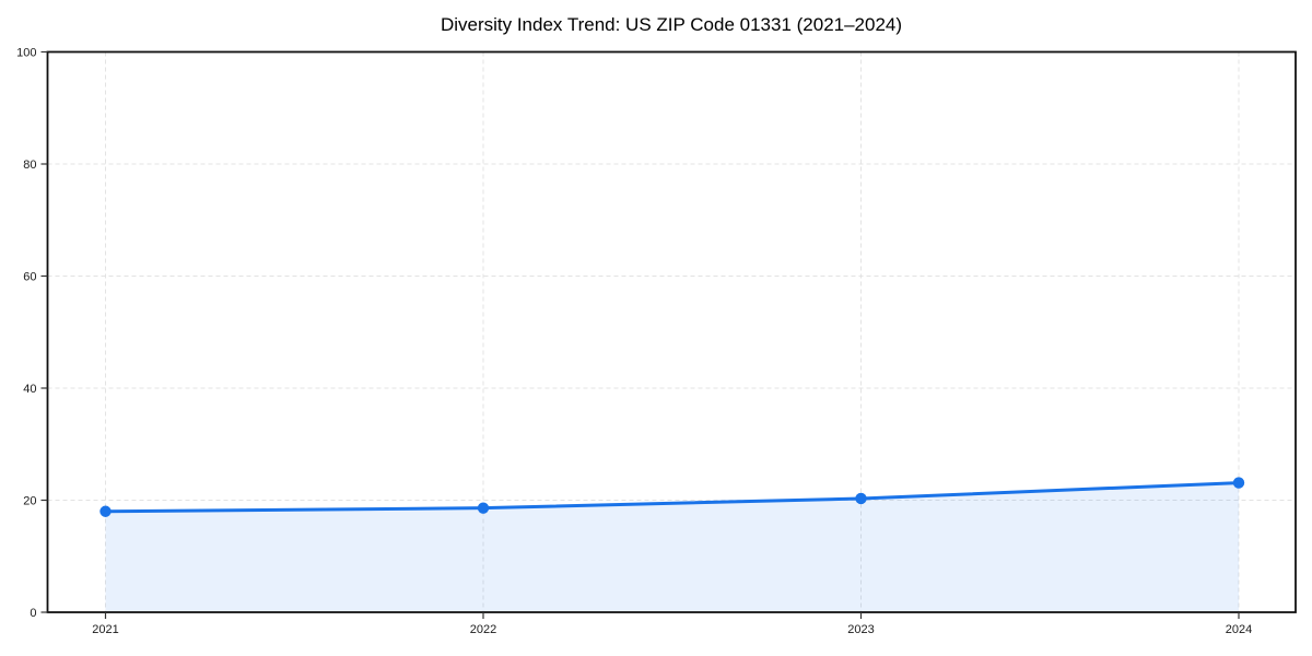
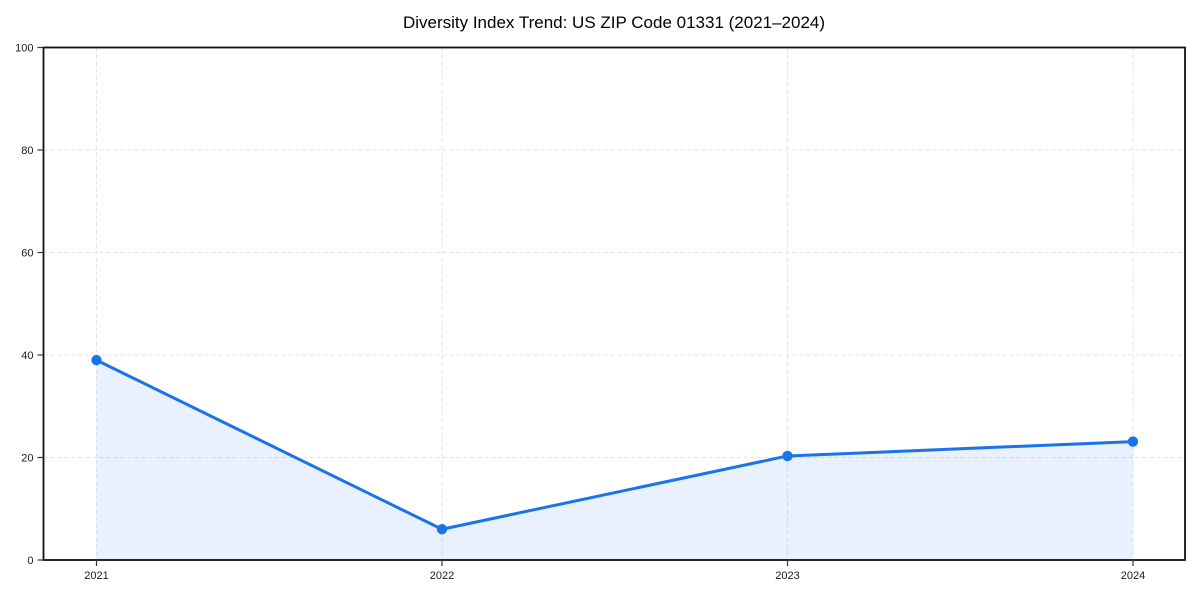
2021: 18 -> 39
2022: 19 -> 6
